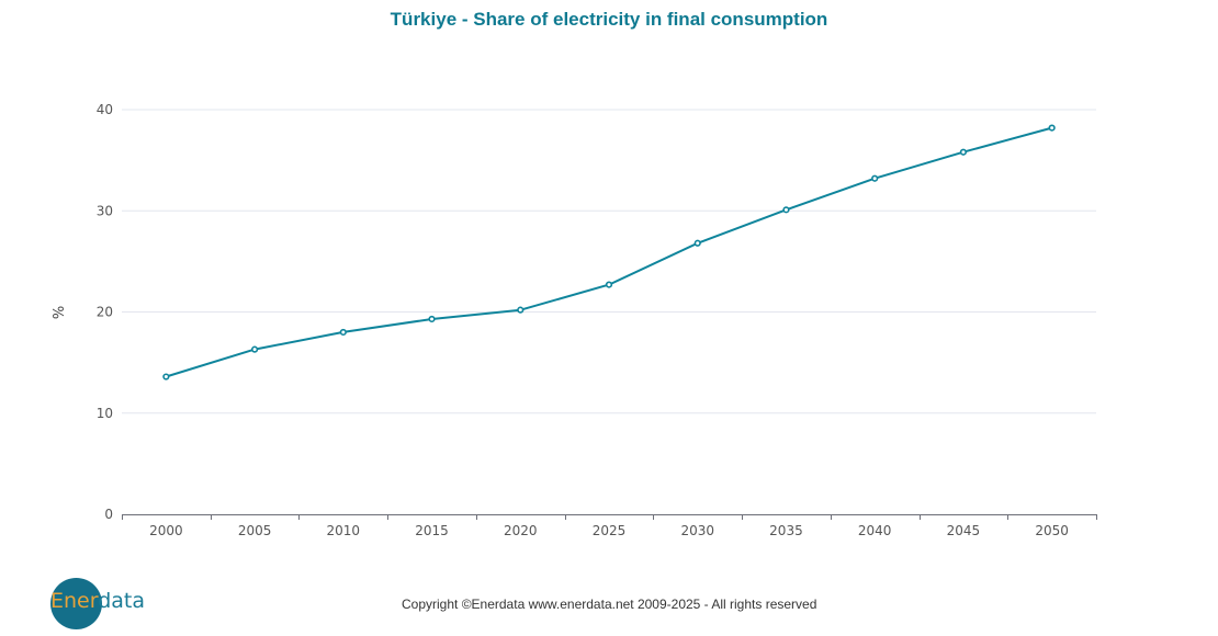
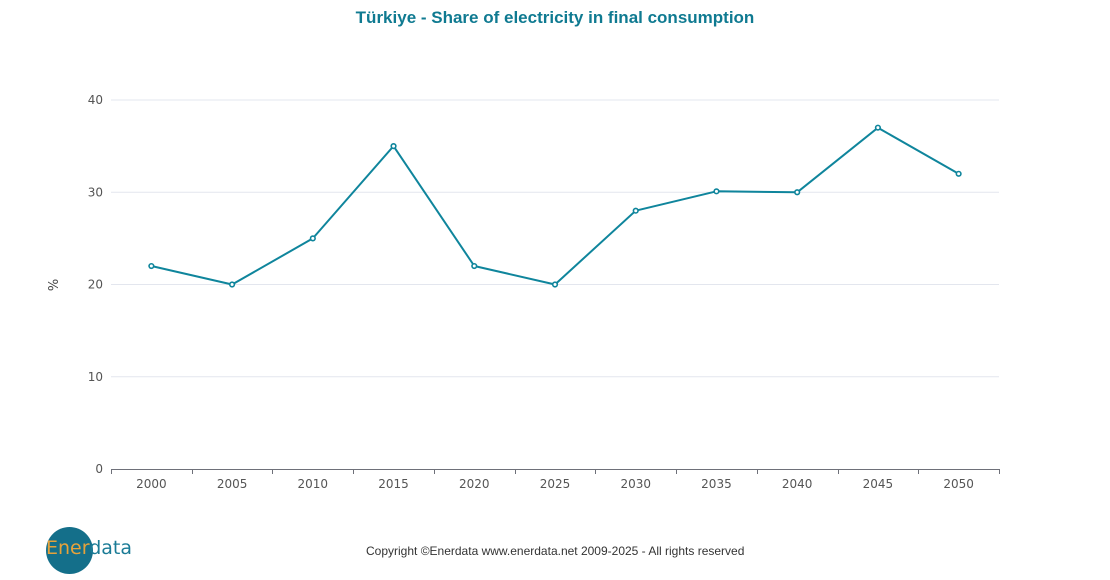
2000: 14 -> 22
2005: 16 -> 20
2010: 18 -> 25
2015: 19 -> 35
2020: 20 -> 22
2025: 23 -> 20
2030: 27 -> 28
2040: 33 -> 30
2045: 36 -> 37
2050: 38 -> 32
